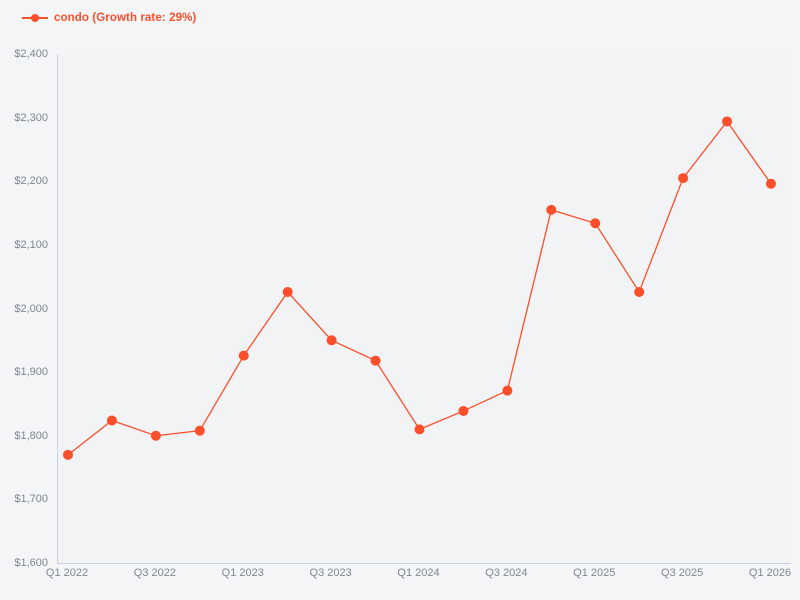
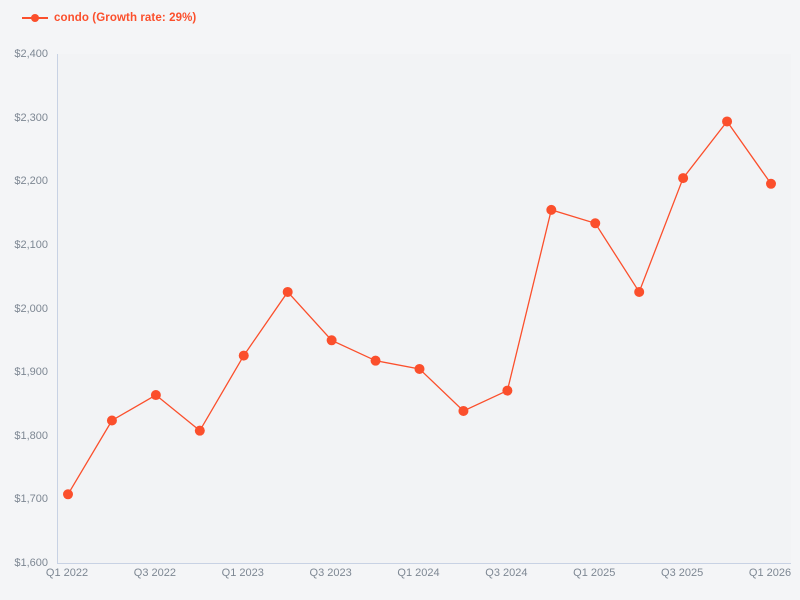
Q1 2022: $1770 -> $1710
Q3 2022: $1800 -> $1860
Q1 2024: $1810 -> $1900
